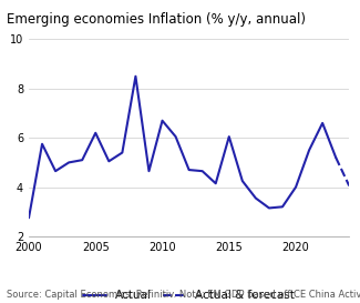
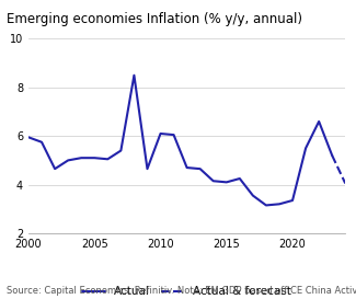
2000: 2.75 -> 5.95
2005: 6.20 -> 5.10
2010: 6.70 -> 6.10
2015: 6.05 -> 4.10
2020: 4.00 -> 3.35
